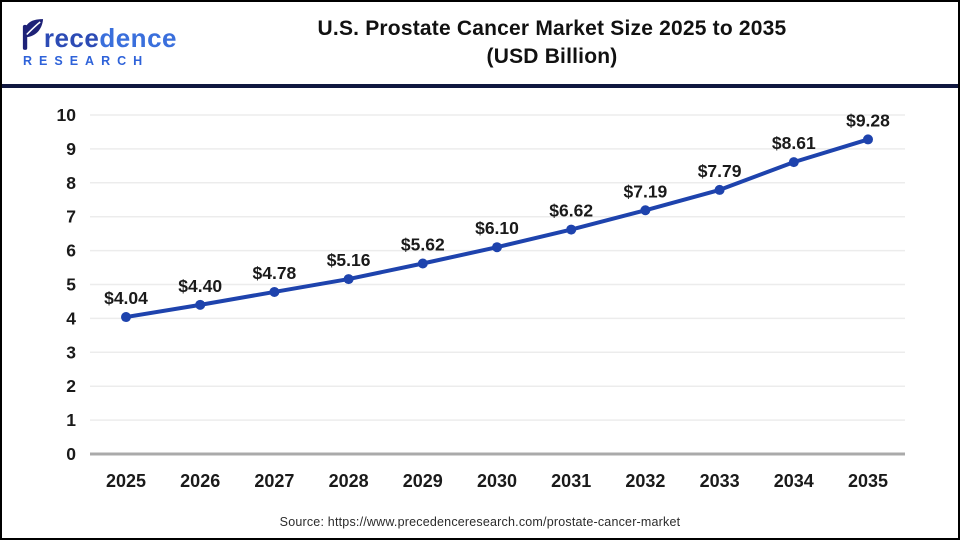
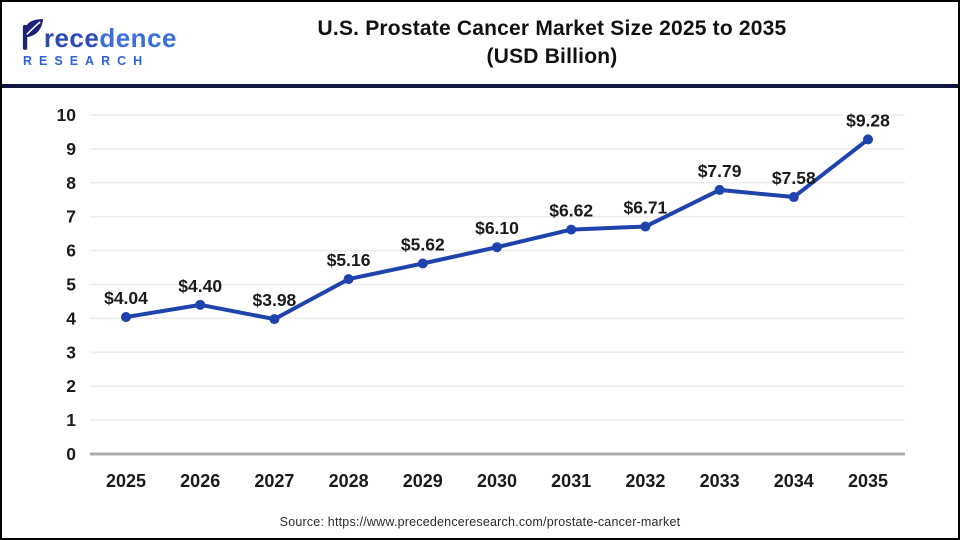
2027: $4.78 -> $3.98
2032: $7.19 -> $6.71
2034: $8.61 -> $7.58
